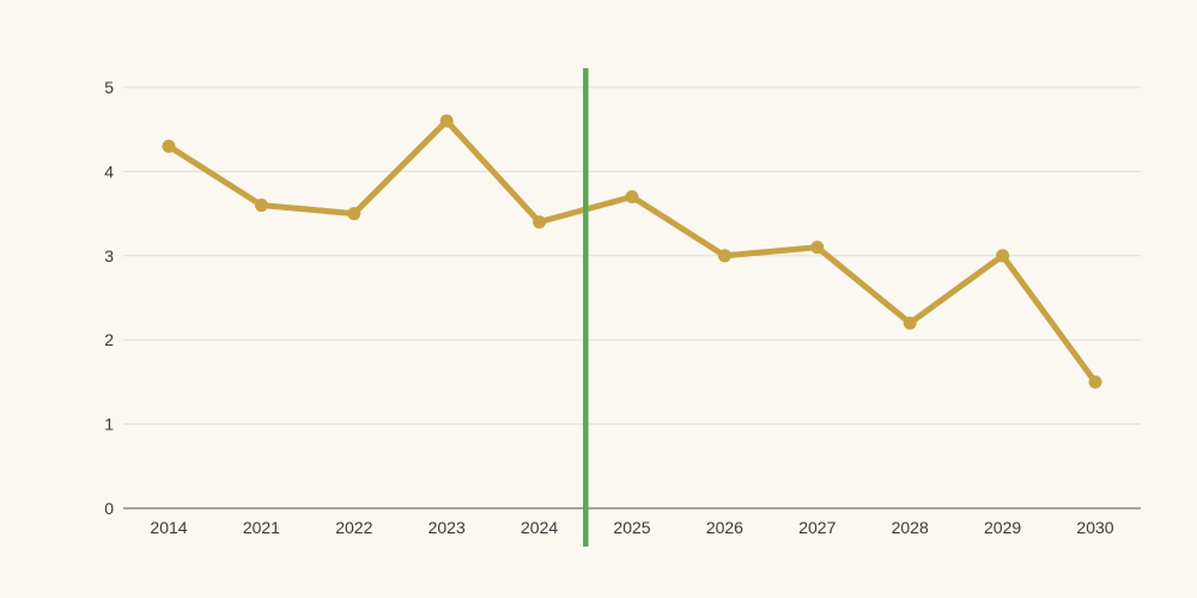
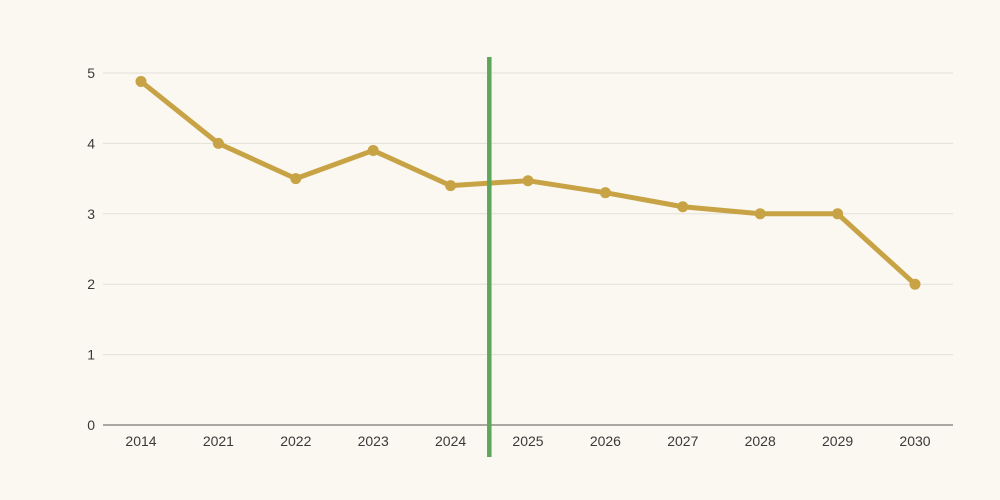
2014: 4.3 -> 4.9
2021: 3.6 -> 4.0
2023: 4.6 -> 3.9
2025: 3.7 -> 3.5
2026: 3.0 -> 3.3
2028: 2.2 -> 3.0
2030: 1.5 -> 2.0
